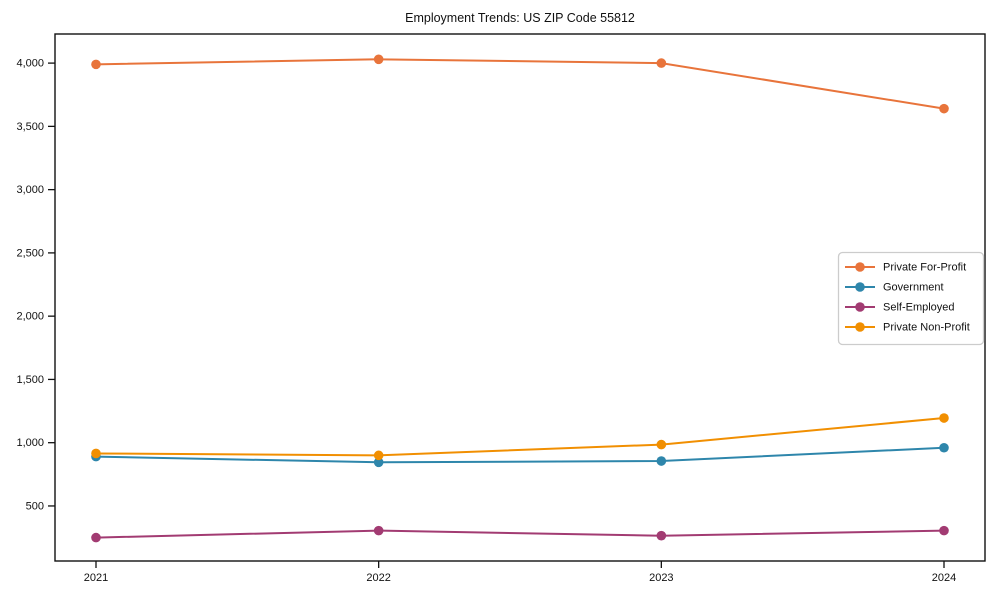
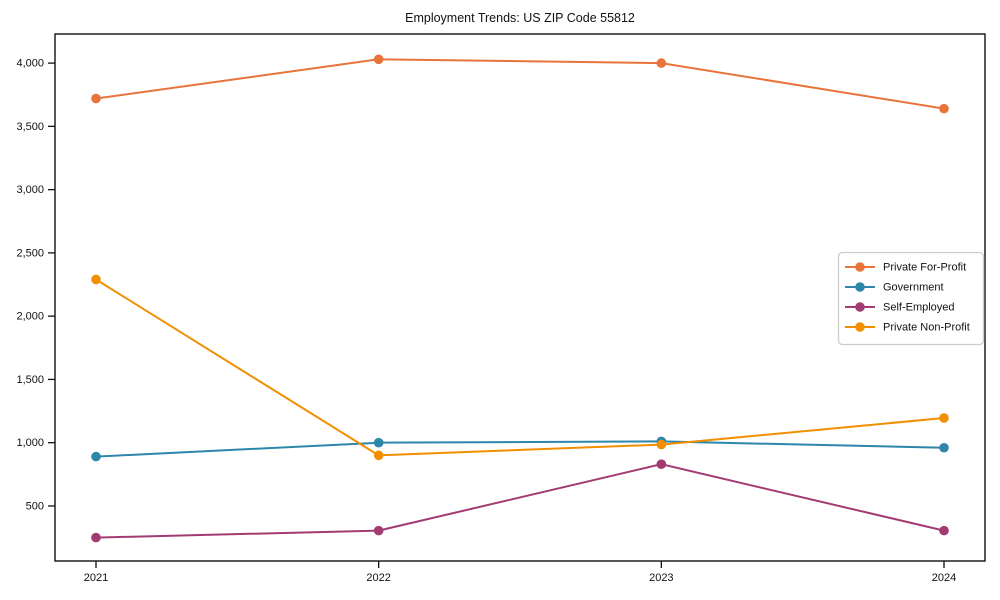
Private For-Profit/2021: 3990 -> 3720
Private Non-Profit/2021: 920 -> 2290
Government/2022: 840 -> 1000
Government/2023: 860 -> 1010
Self-Employed/2023: 260 -> 830
